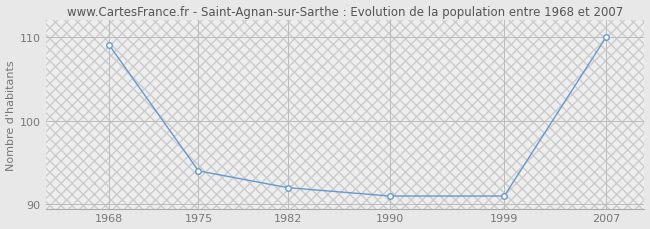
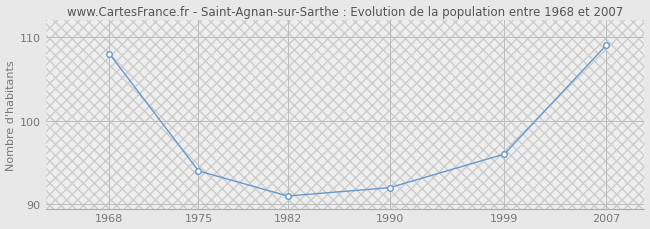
1968: 109 -> 108
1982: 92 -> 91
1990: 91 -> 92
1999: 91 -> 96
2007: 110 -> 109
